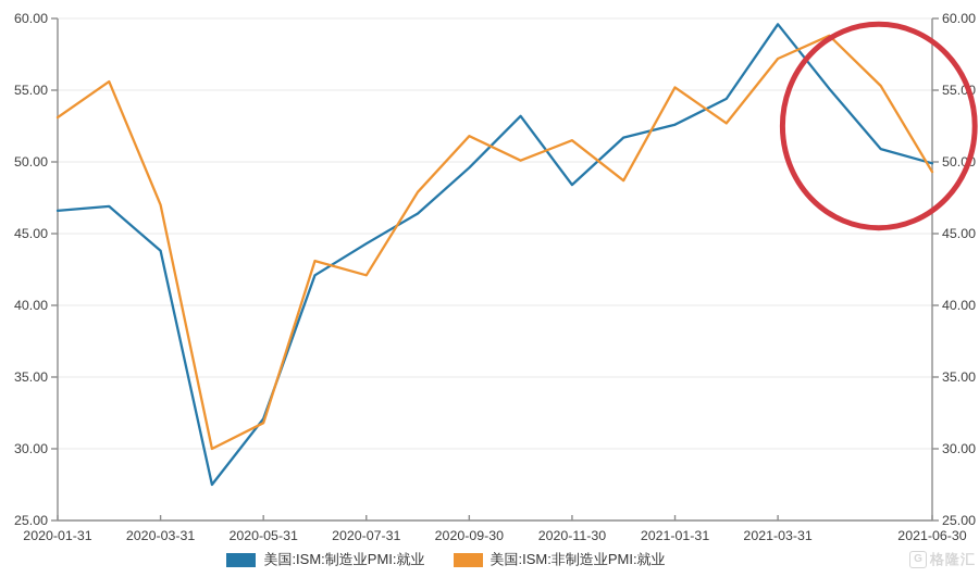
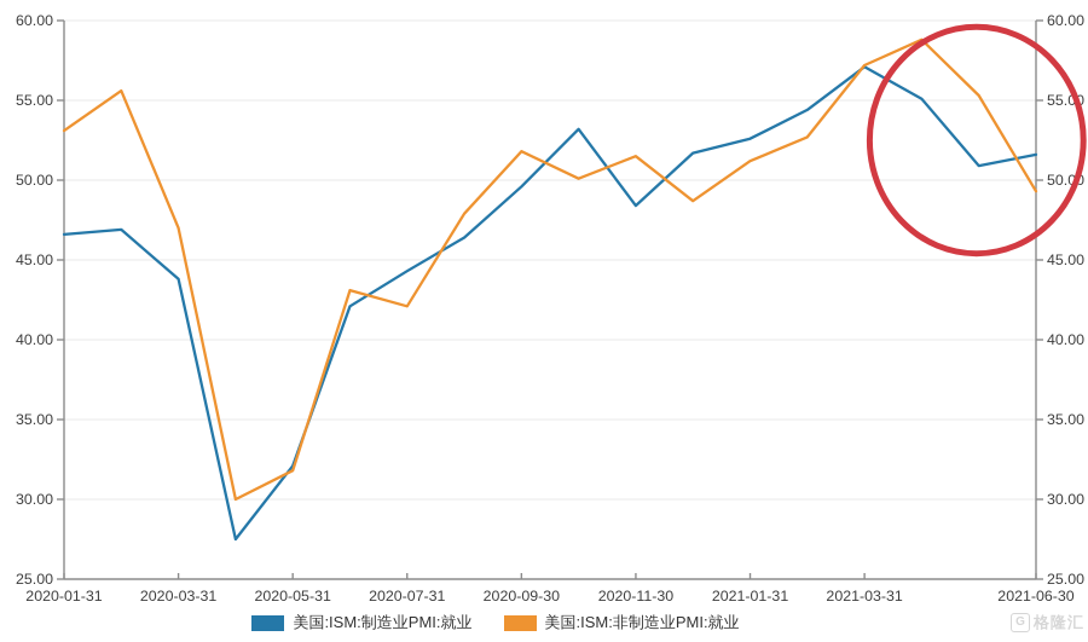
美国:ISM:非制造业PMI:就业/2021-01-31: 55.2 -> 51.2
美国:ISM:制造业PMI:就业/2021-03-31: 59.6 -> 57.1
美国:ISM:制造业PMI:就业/2021-06-30: 49.9 -> 51.6
